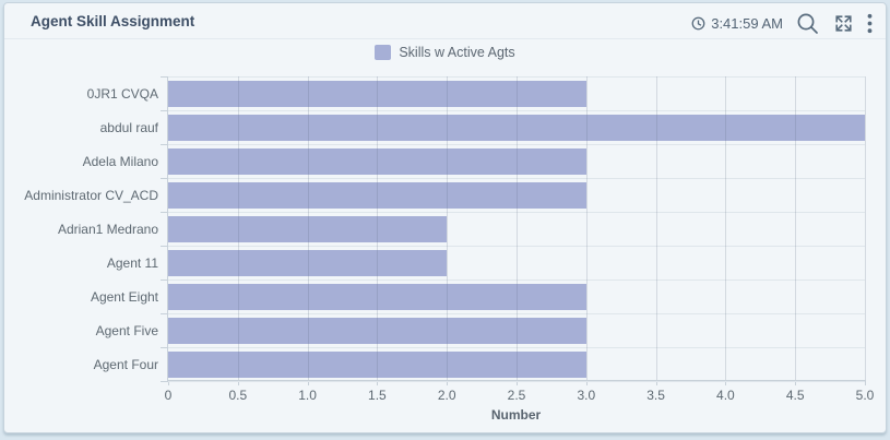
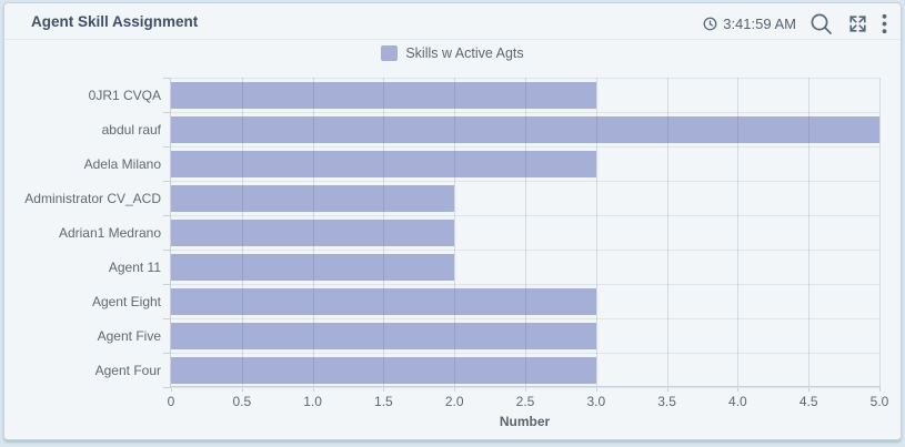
Administrator CV_ACD: 3 -> 2
